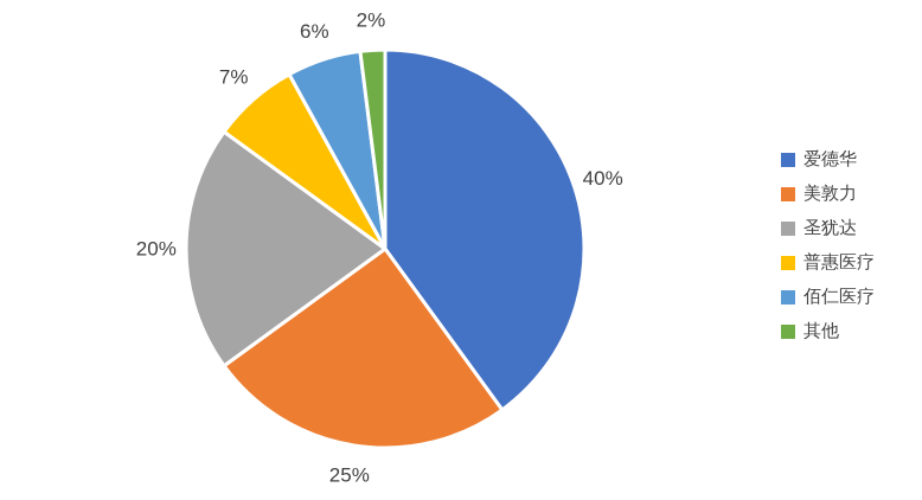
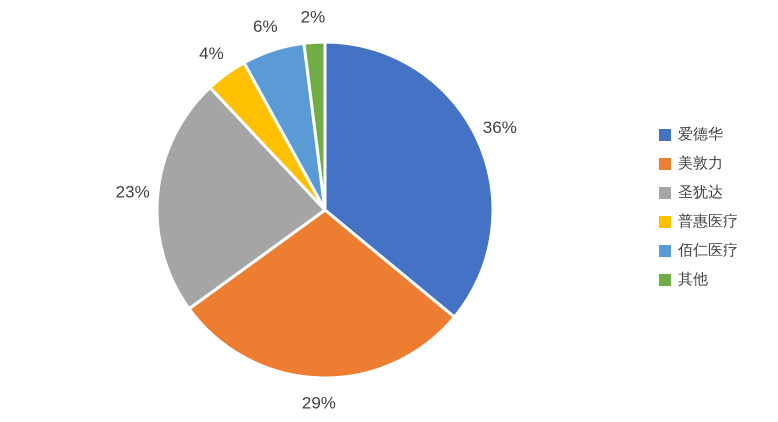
爱德华: 40% -> 36%
美敦力: 25% -> 29%
圣犹达: 20% -> 23%
普惠医疗: 7% -> 4%
